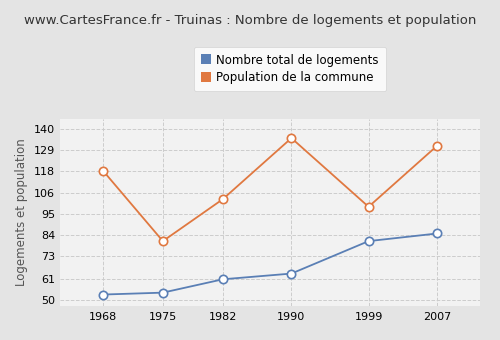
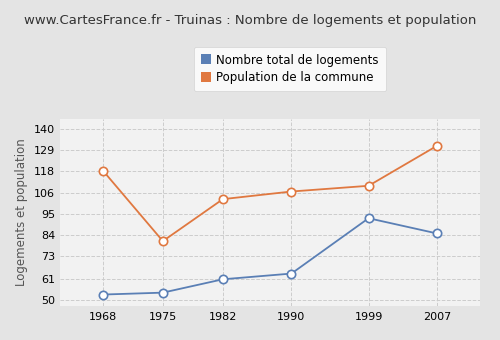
Population de la commune/1990: 135 -> 107
Nombre total de logements/1999: 81 -> 93
Population de la commune/1999: 99 -> 110
